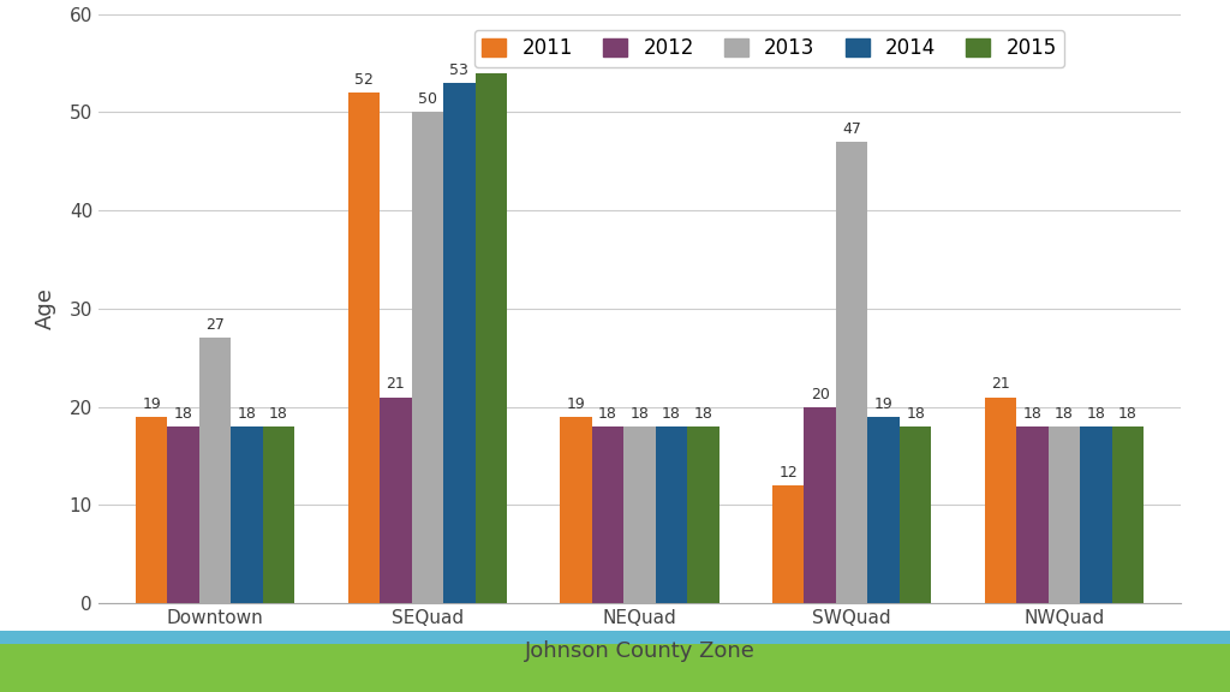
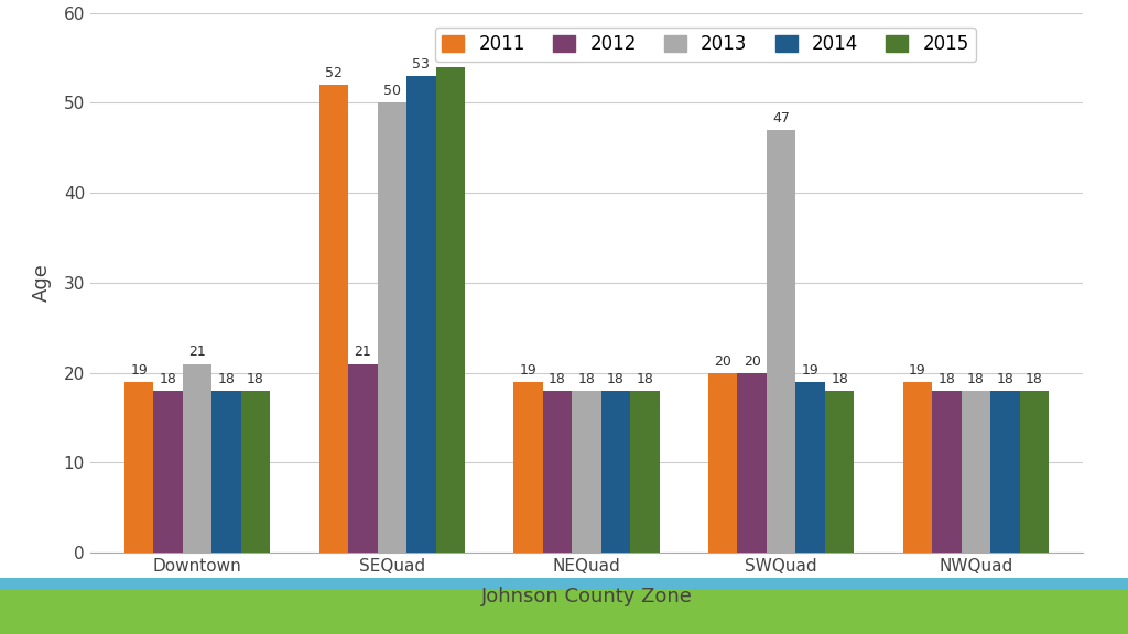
2013/Downtown: 27 -> 21
2011/SWQuad: 12 -> 20
2011/NWQuad: 21 -> 19
